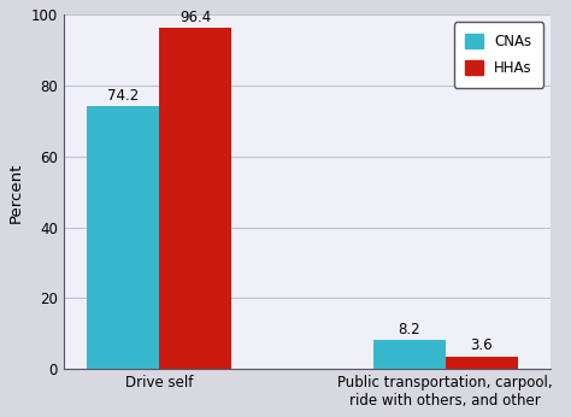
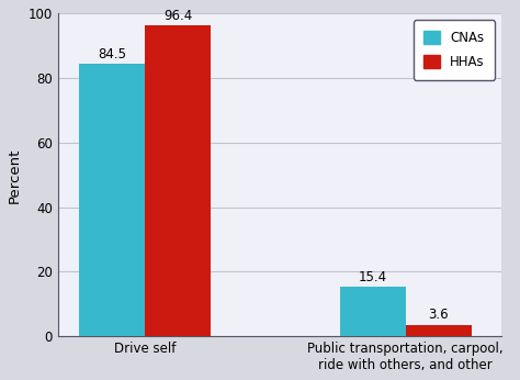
CNAs/Drive self: 74.2 -> 84.5
CNAs/Public transportation, carpool, ride with others, and other: 8.2 -> 15.4
